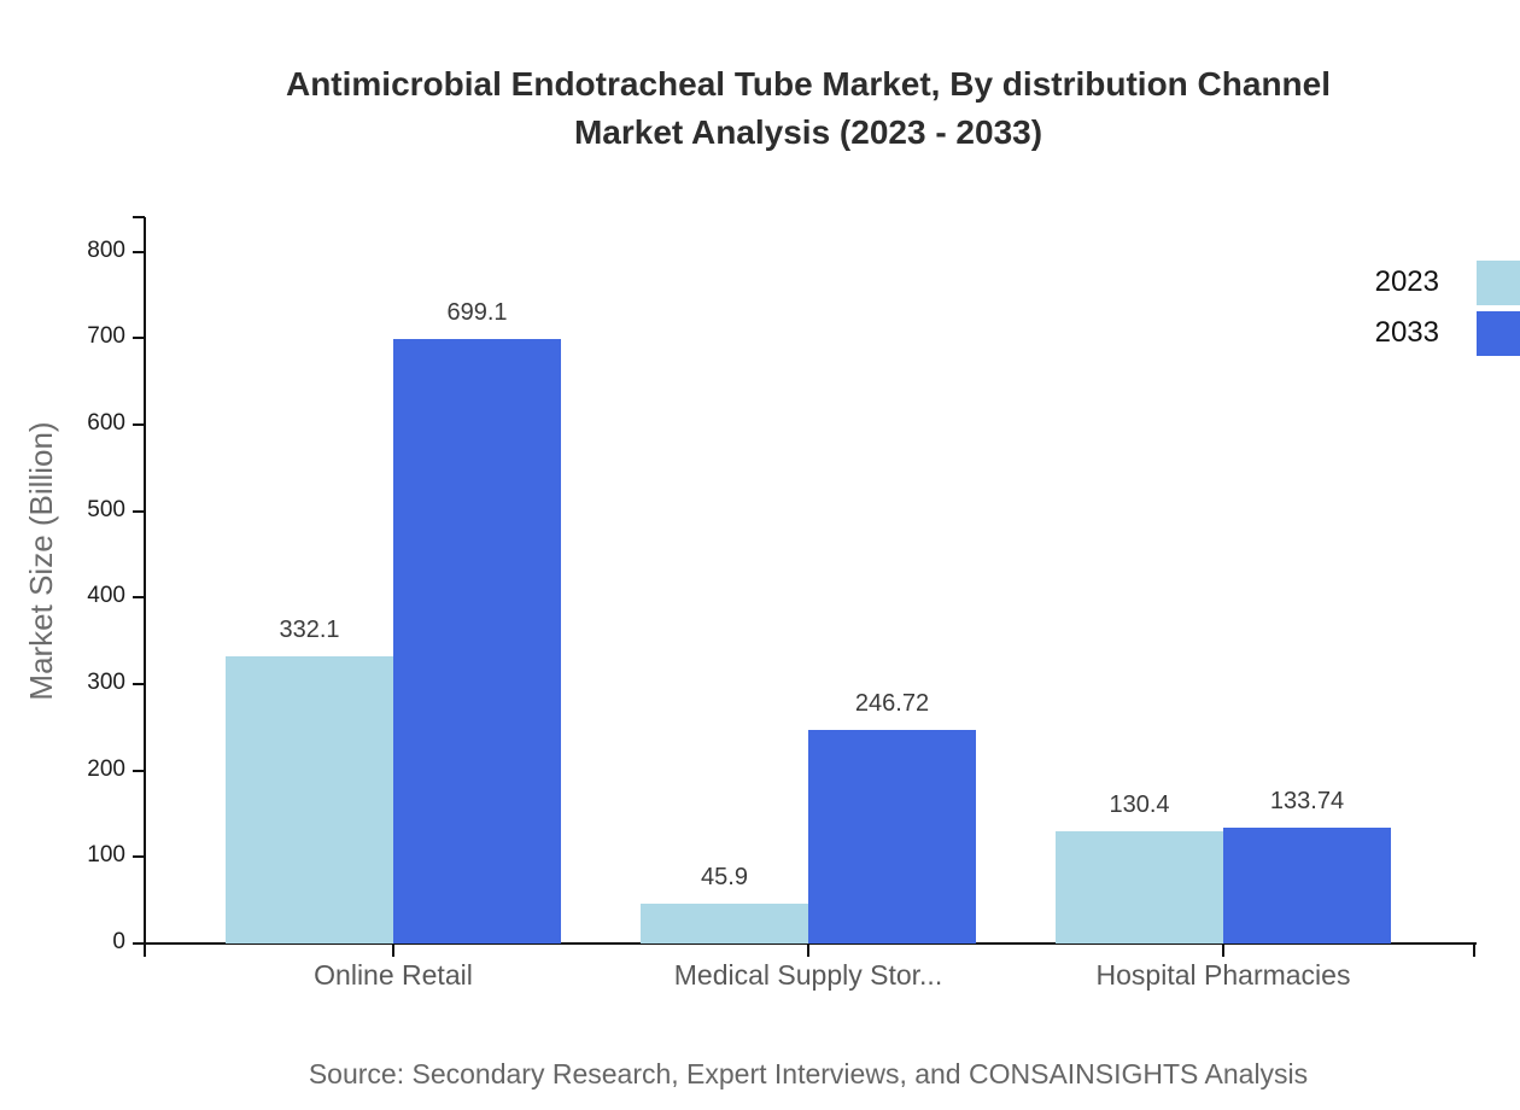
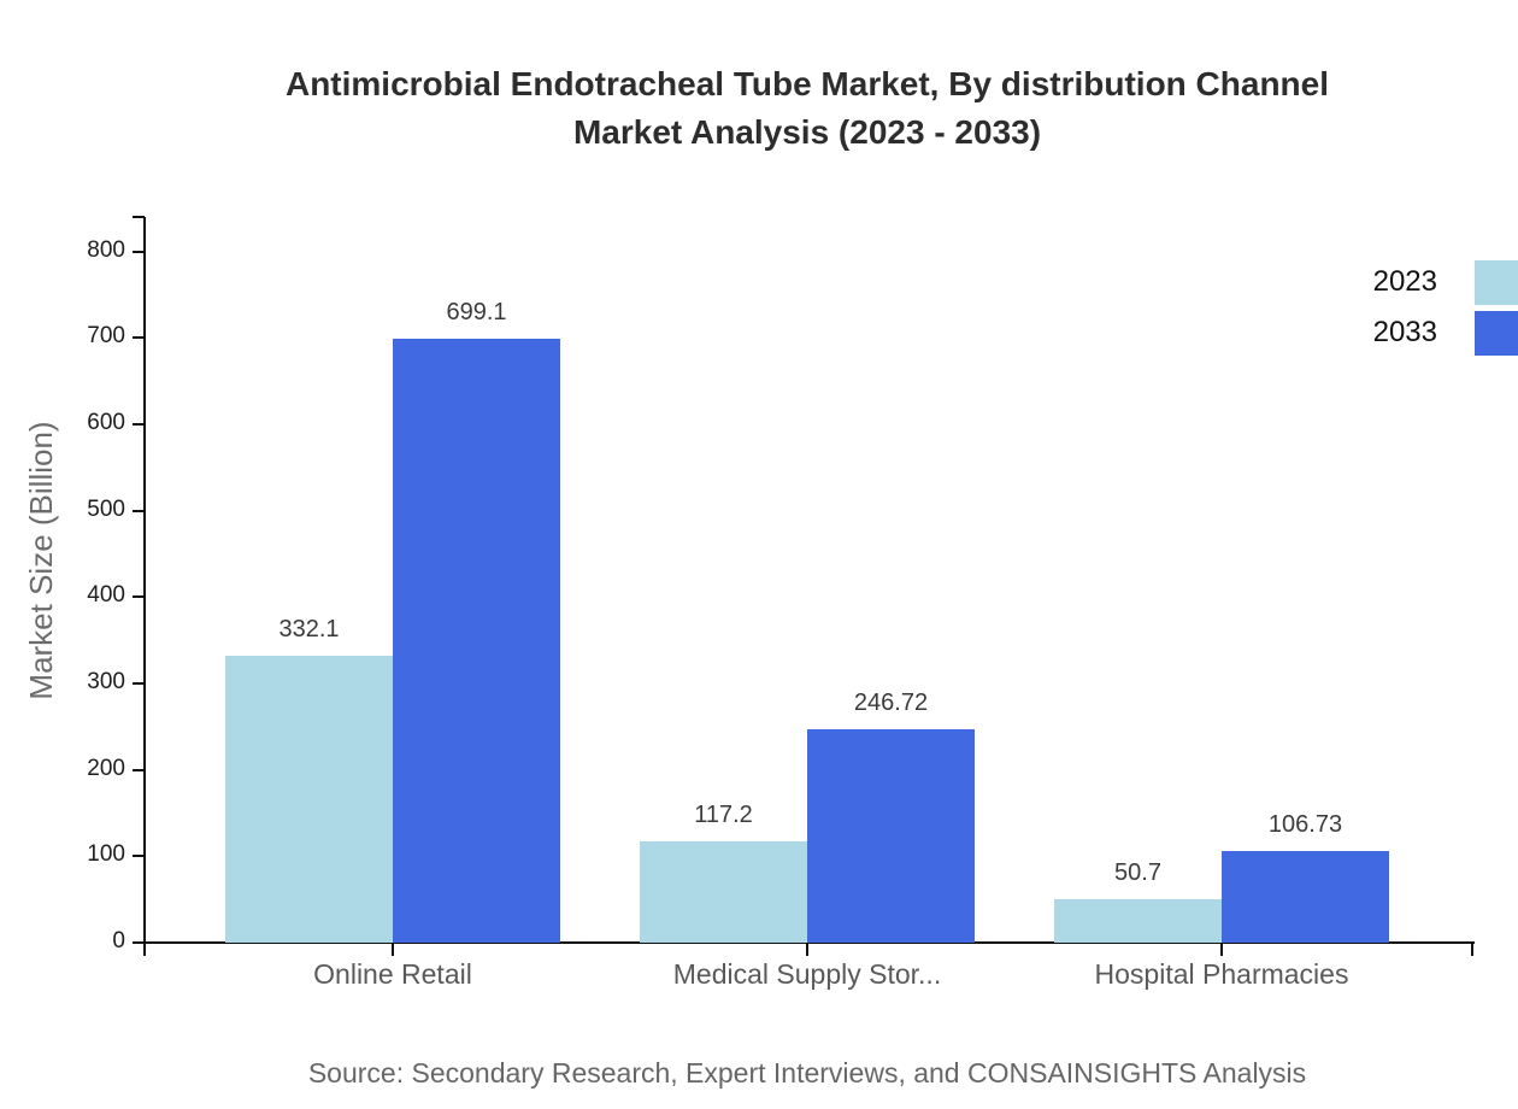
2023/Medical Supply Stor...: 45.9 -> 117.2
2023/Hospital Pharmacies: 130.4 -> 50.7
2033/Hospital Pharmacies: 133.74 -> 106.73
